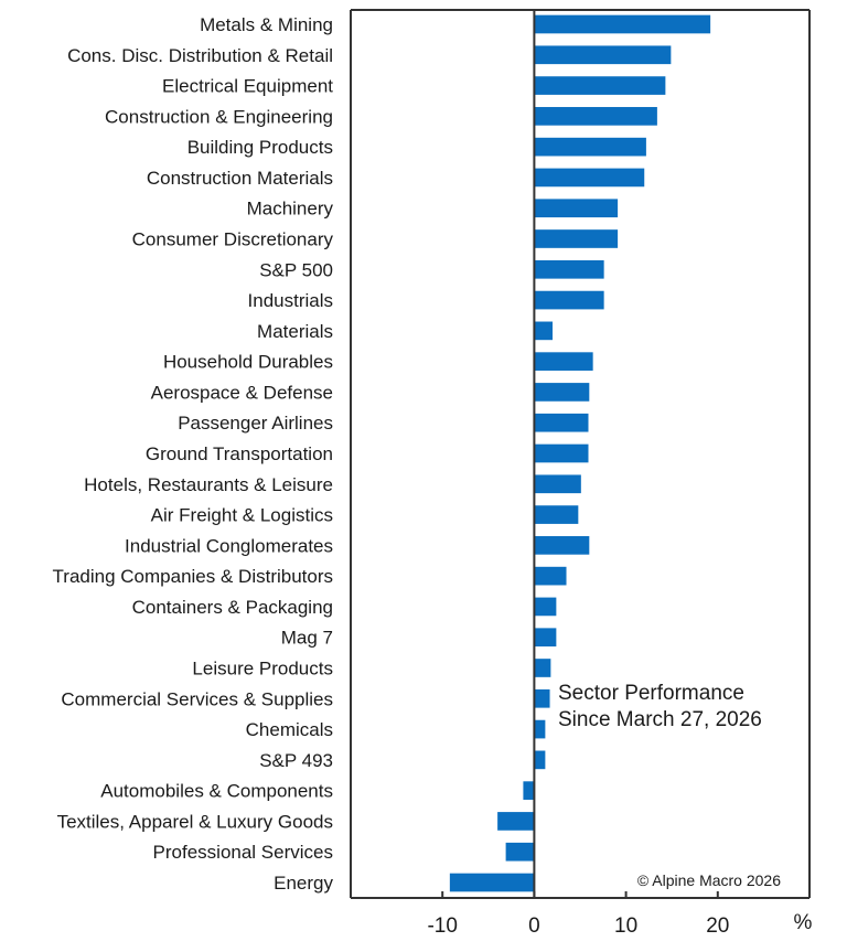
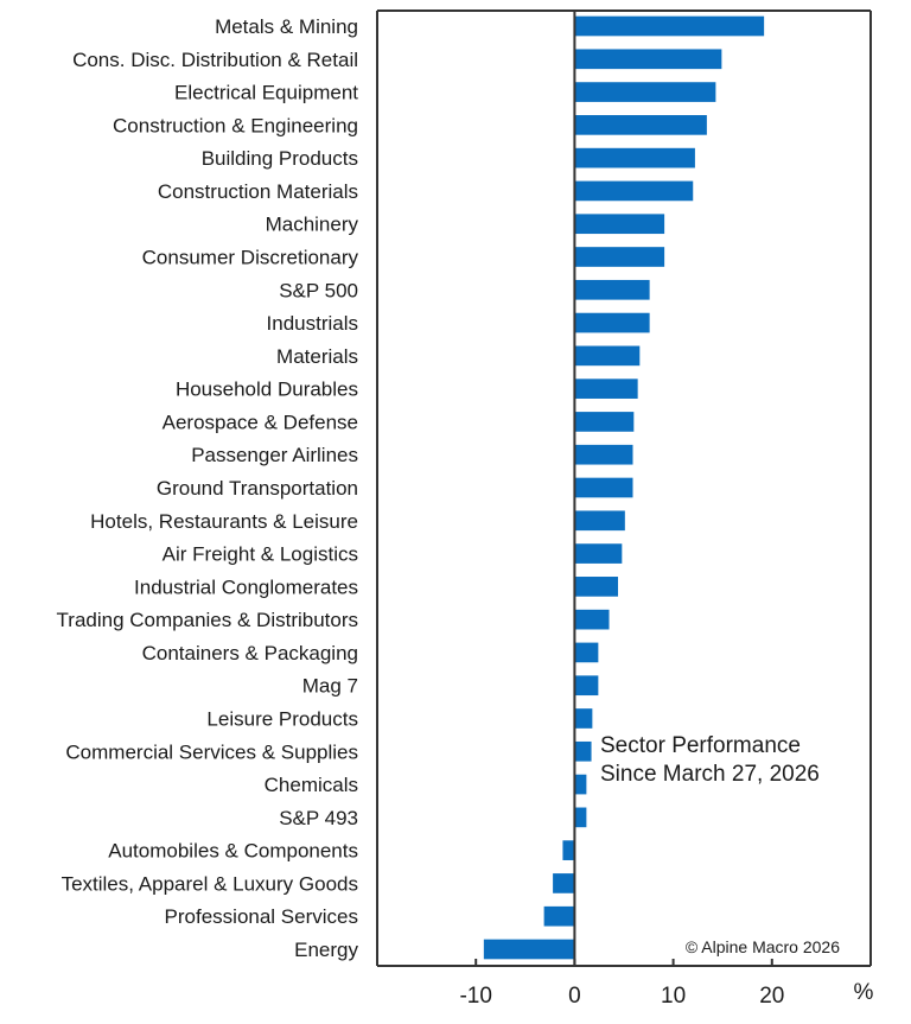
Materials: 2 -> 7
Industrial Conglomerates: 6 -> 4
Textiles, Apparel & Luxury Goods: -4 -> -2
